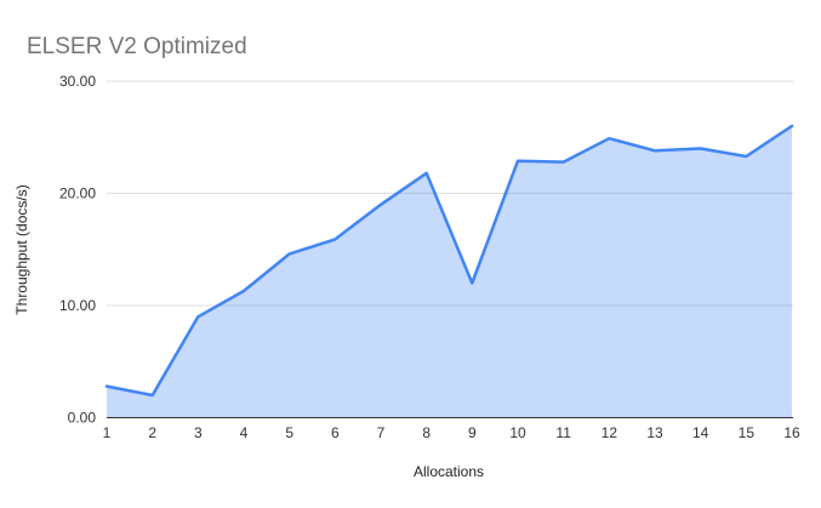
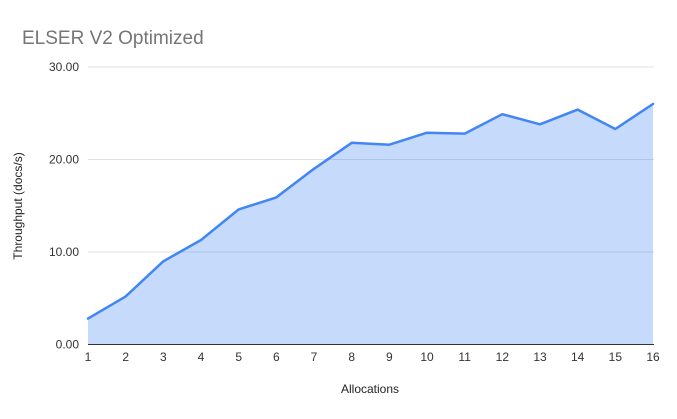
2: 2 -> 5
9: 12 -> 22
14: 24 -> 25
